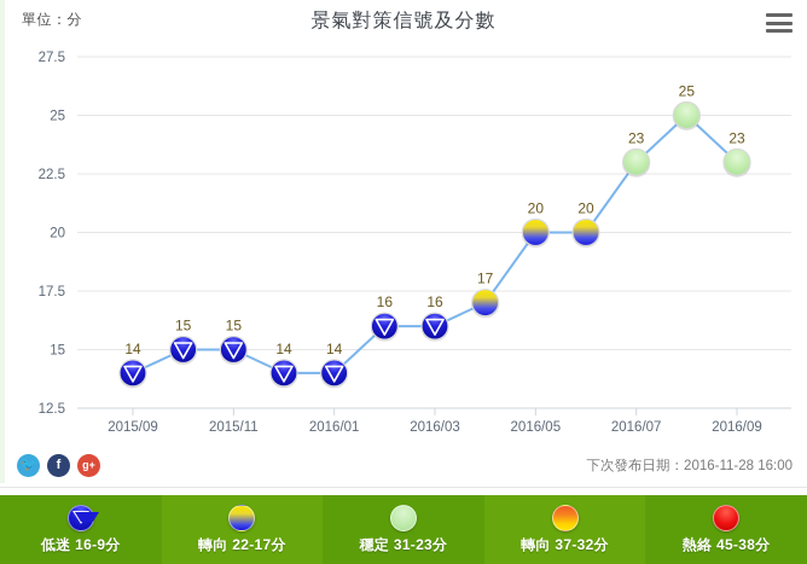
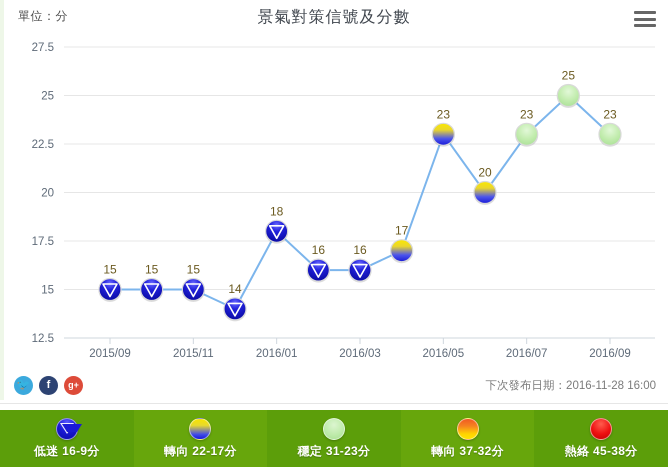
2015/09: 14 -> 15
2016/01: 14 -> 18
2016/05: 20 -> 23
